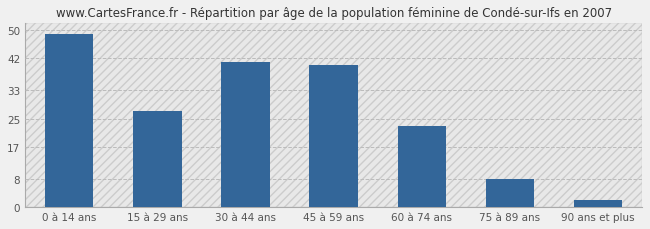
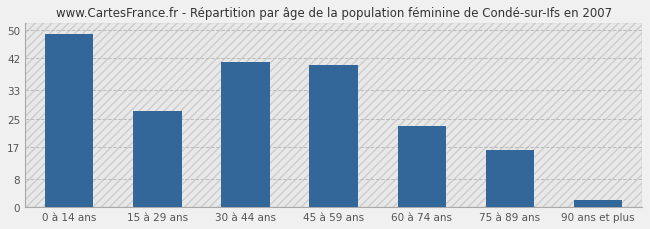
75 à 89 ans: 8 -> 16
